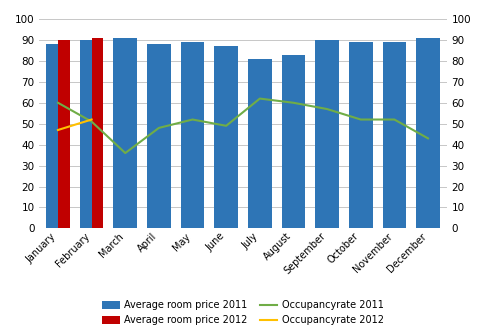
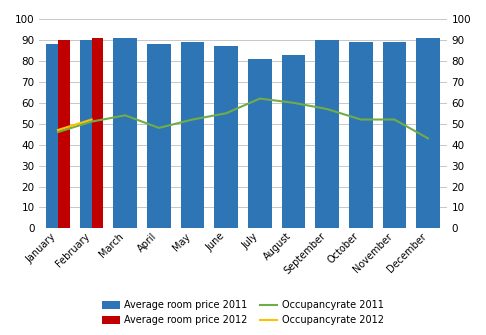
Occupancyrate 2011/January: 60 -> 46
Occupancyrate 2011/March: 36 -> 54
Occupancyrate 2011/June: 49 -> 55
